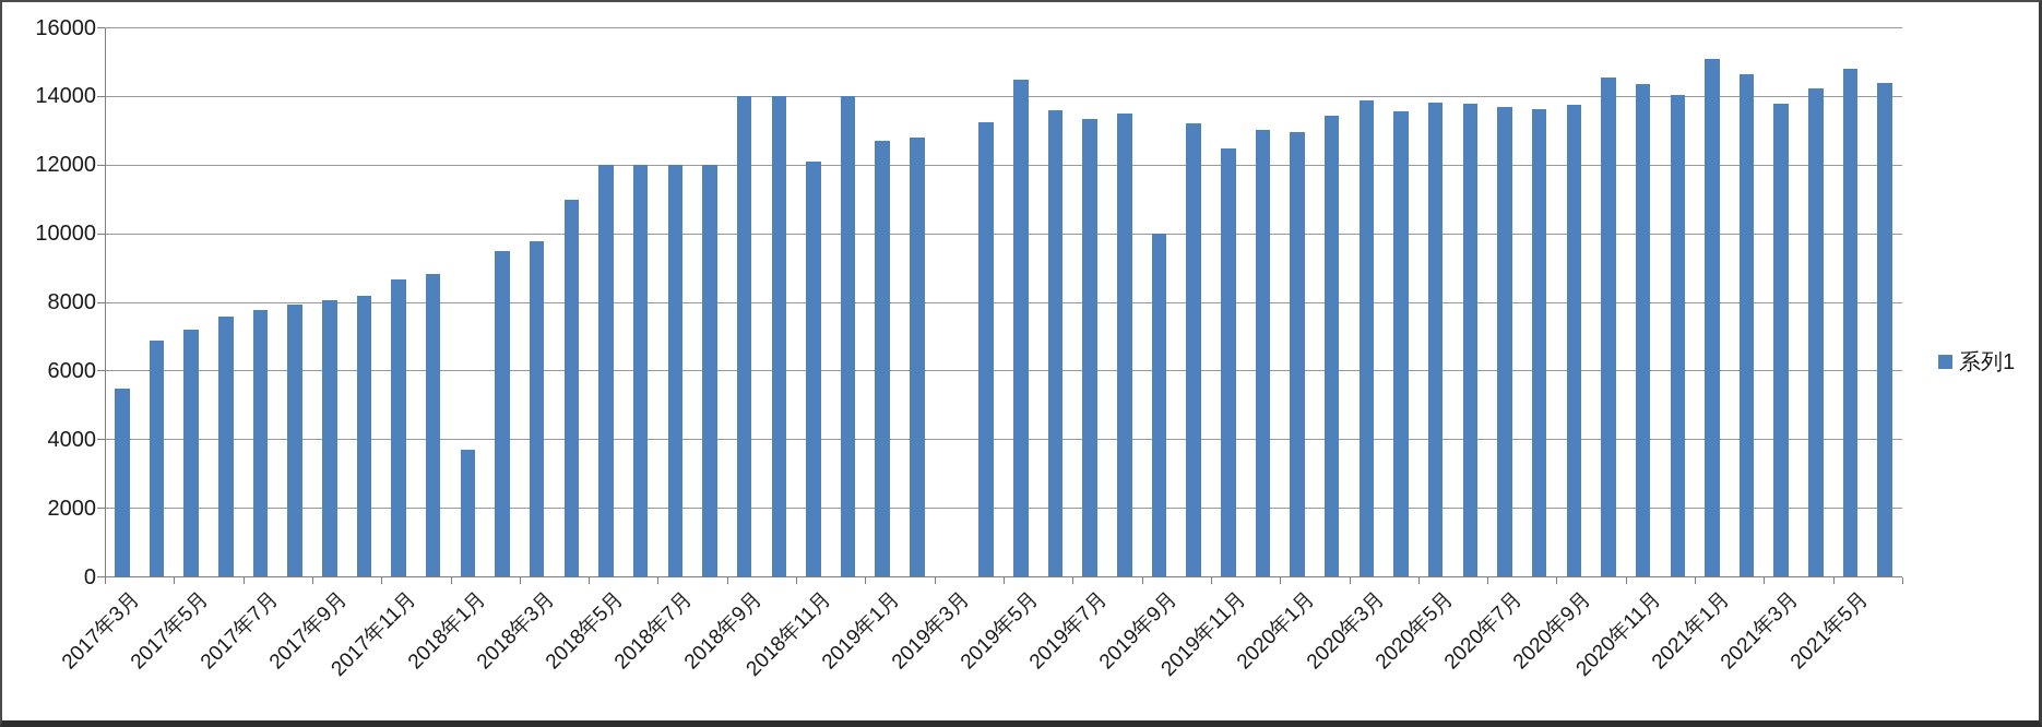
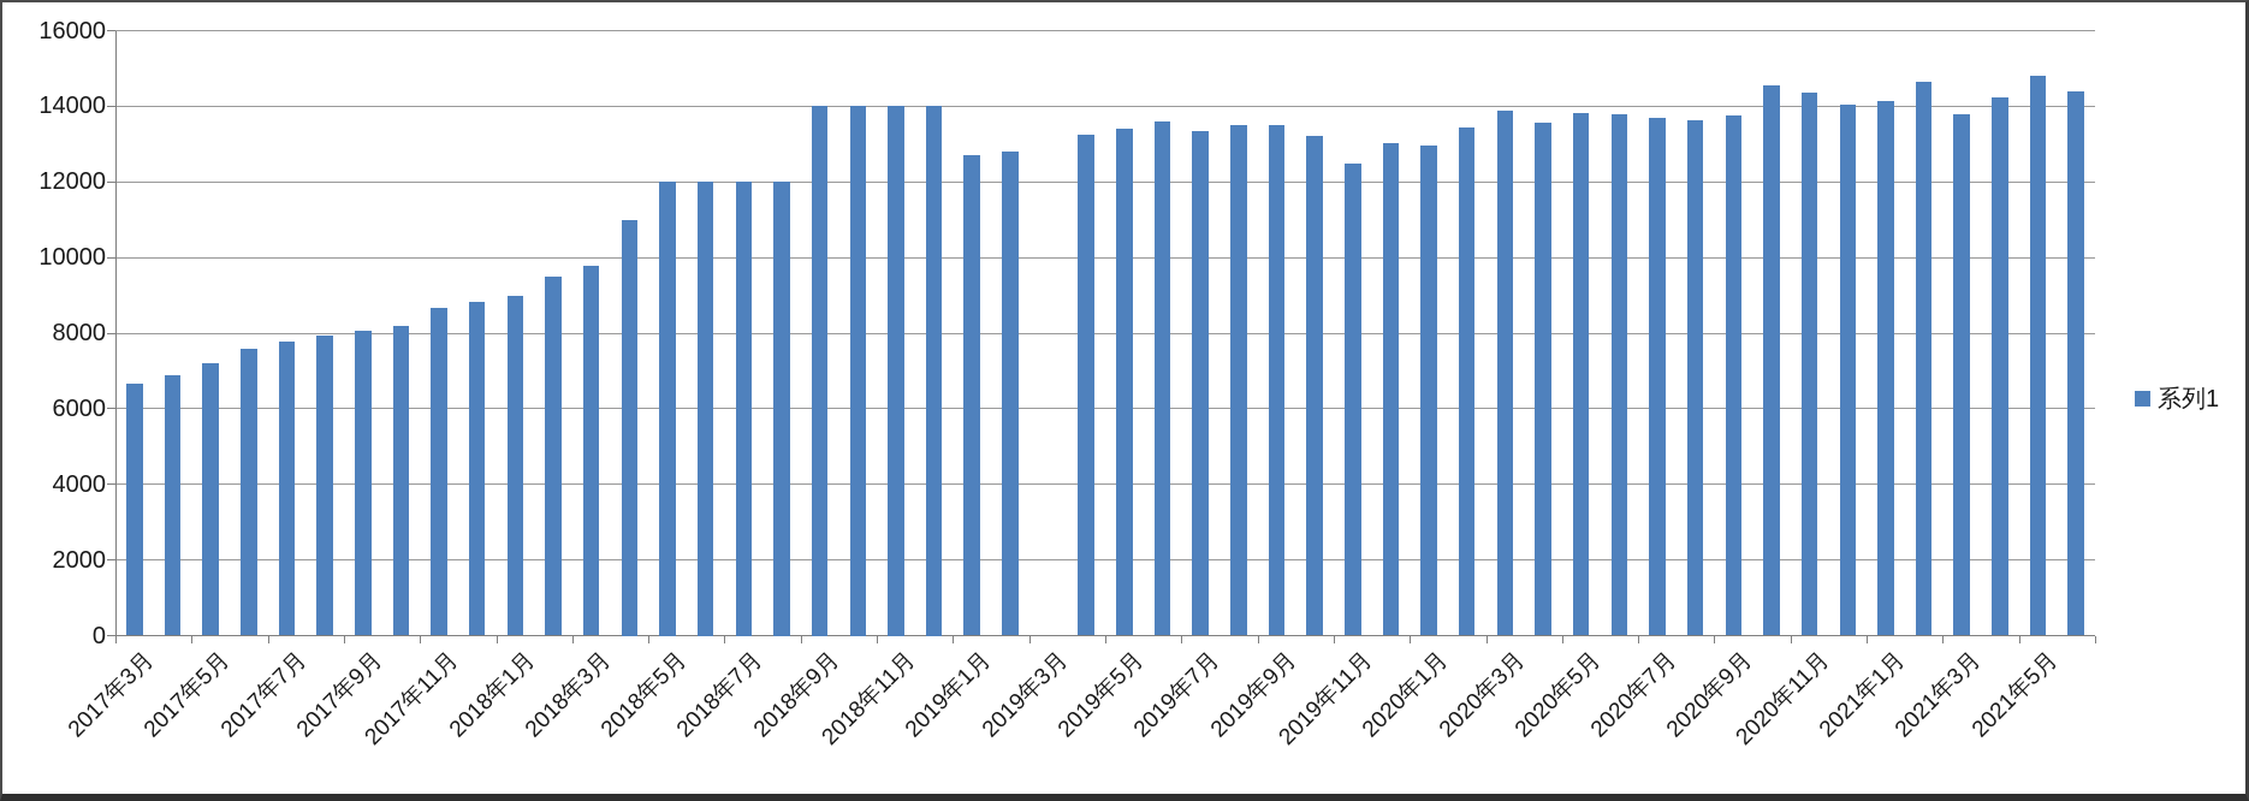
2017年3月: 5500 -> 6600
2018年1月: 3700 -> 9000
2018年11月: 12100 -> 14000
2019年5月: 14500 -> 13400
2019年9月: 10000 -> 13500
2021年1月: 15100 -> 14200
